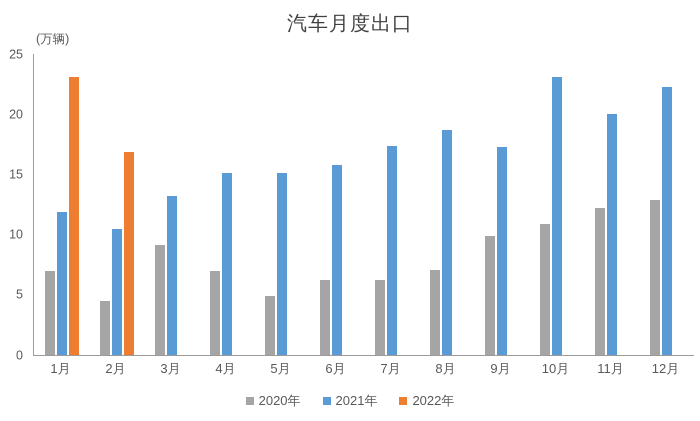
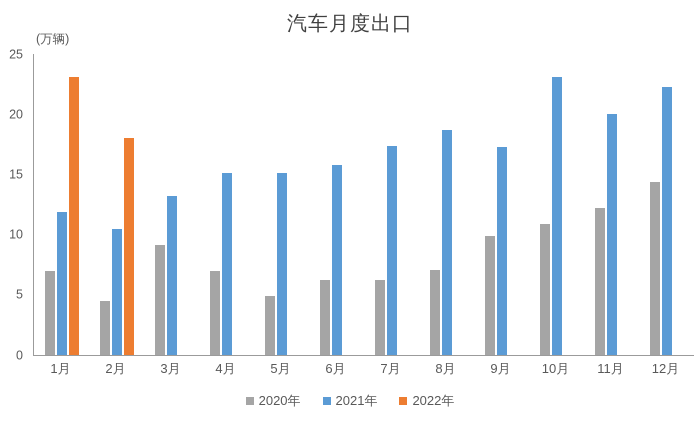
2022年/2月: 16.9 -> 18.0
2020年/12月: 12.9 -> 14.4
